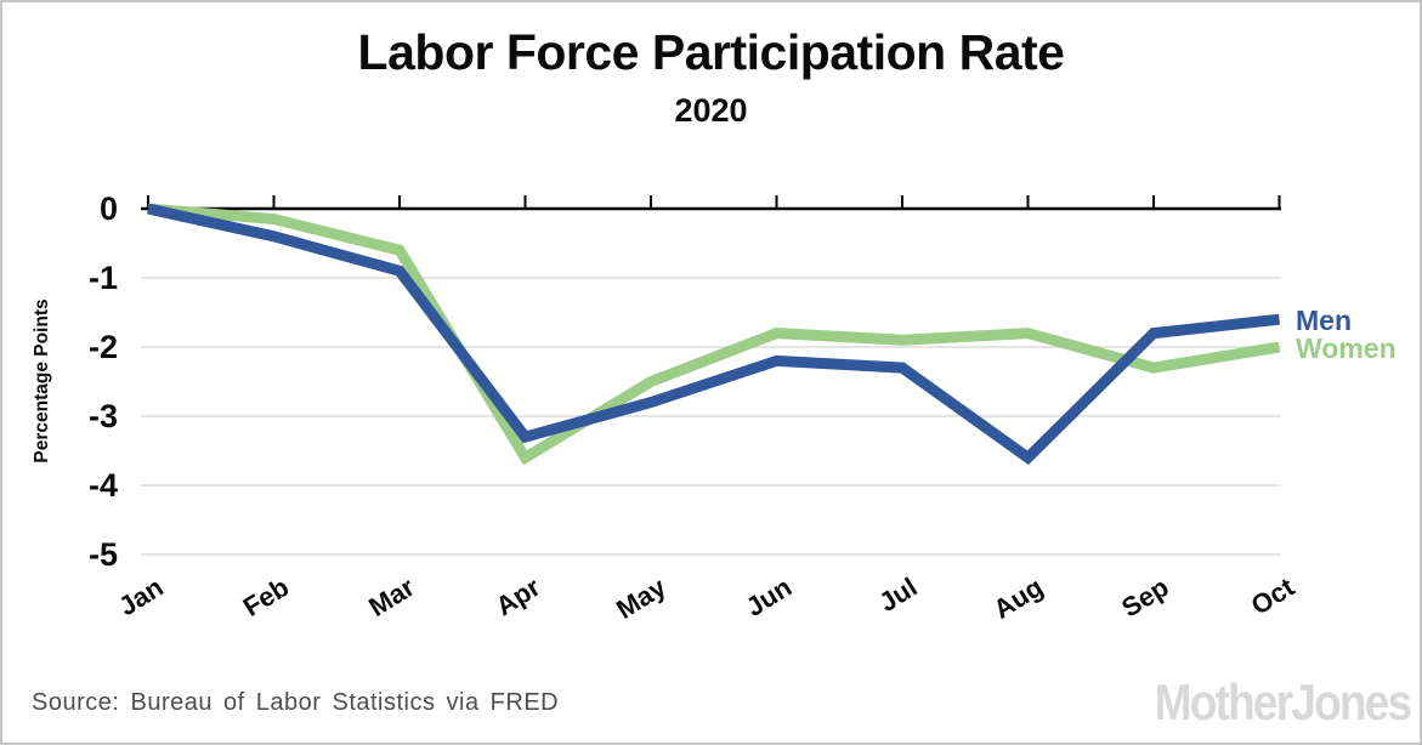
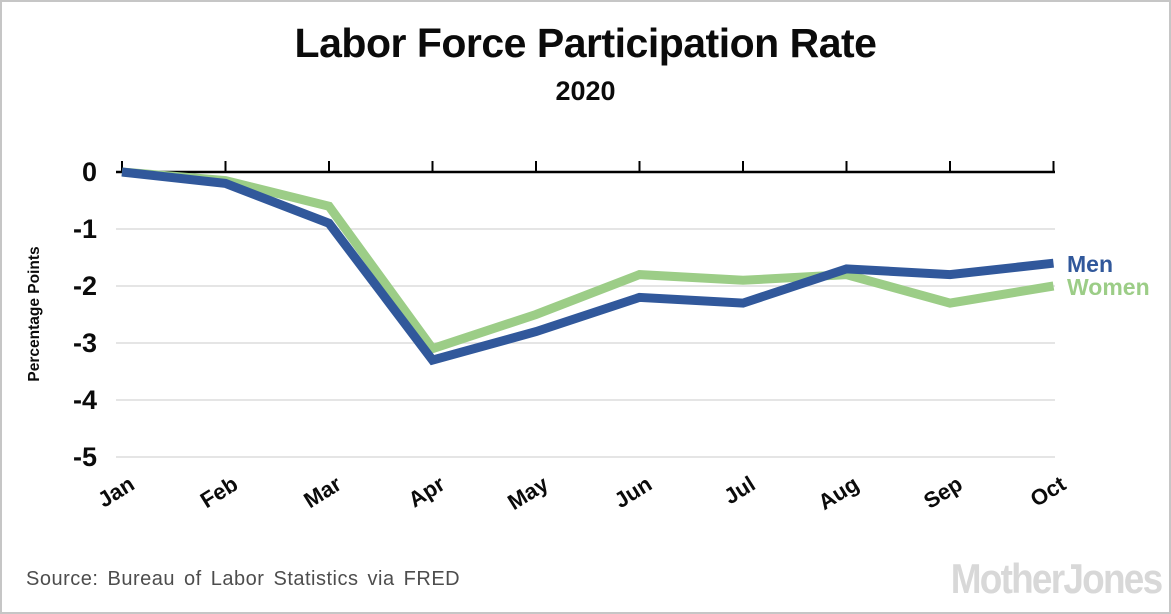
Men/Feb: -0.4 -> -0.2
Women/Apr: -3.6 -> -3.1
Men/Aug: -3.6 -> -1.7
